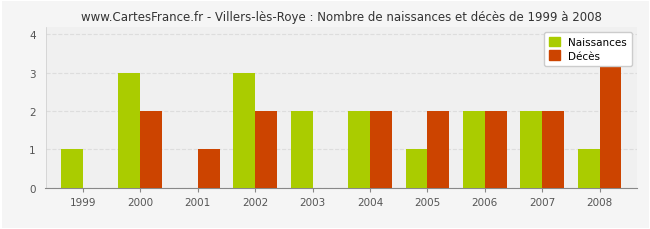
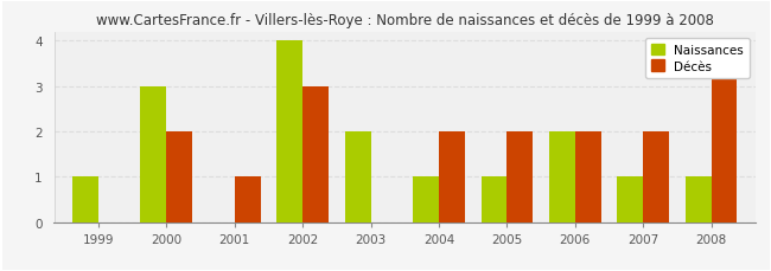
Naissances/2002: 3 -> 4
Décès/2002: 2 -> 3
Naissances/2004: 2 -> 1
Naissances/2007: 2 -> 1
